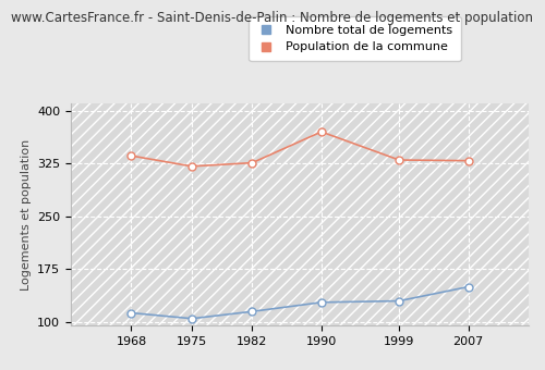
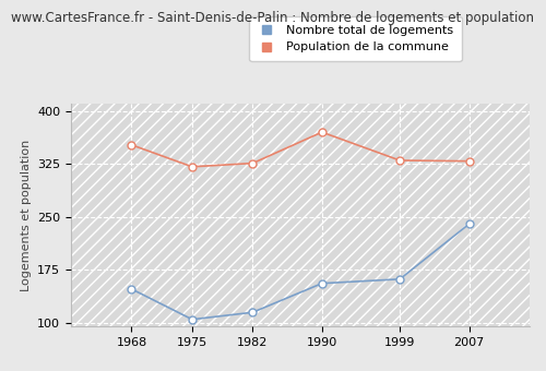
Nombre total de logements/1968: 113 -> 148
Population de la commune/1968: 336 -> 352
Nombre total de logements/1990: 128 -> 156
Nombre total de logements/1999: 130 -> 162
Nombre total de logements/2007: 150 -> 240
